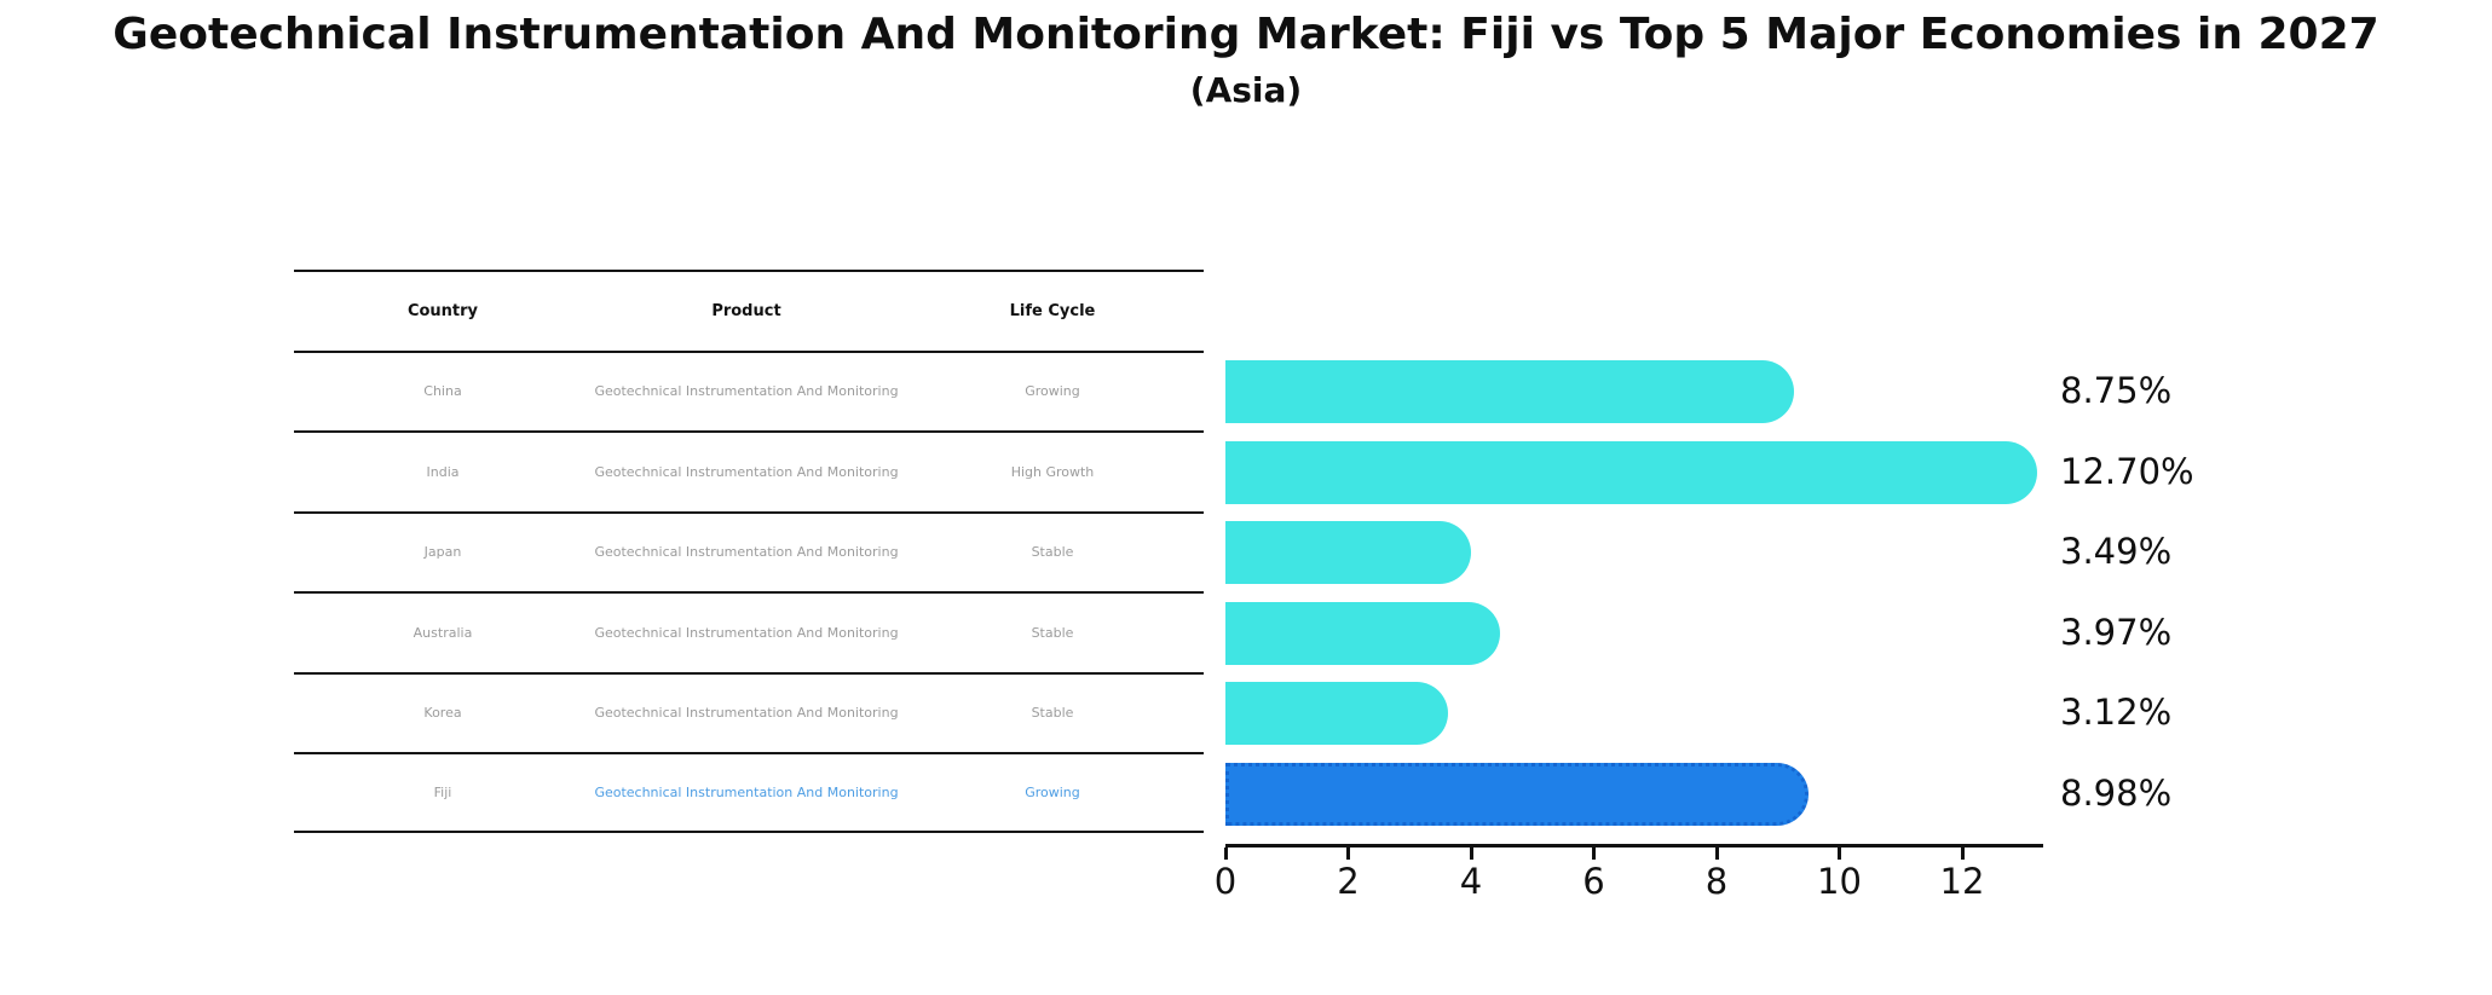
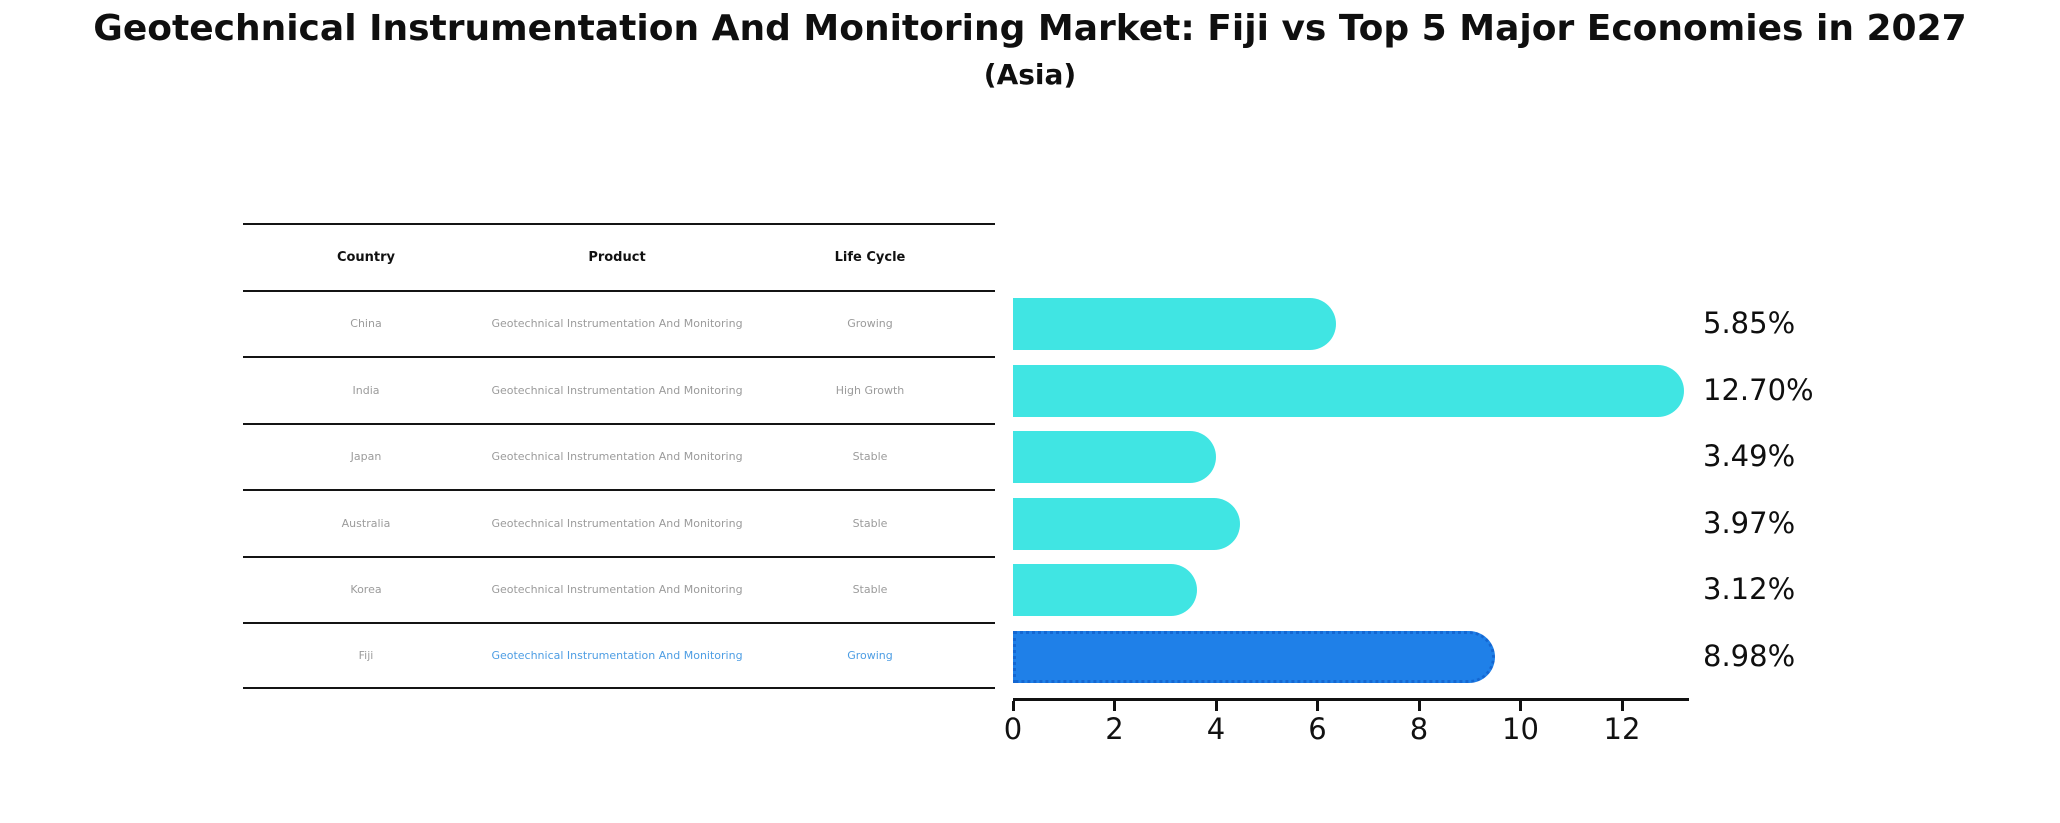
China: 8.75% -> 5.85%
